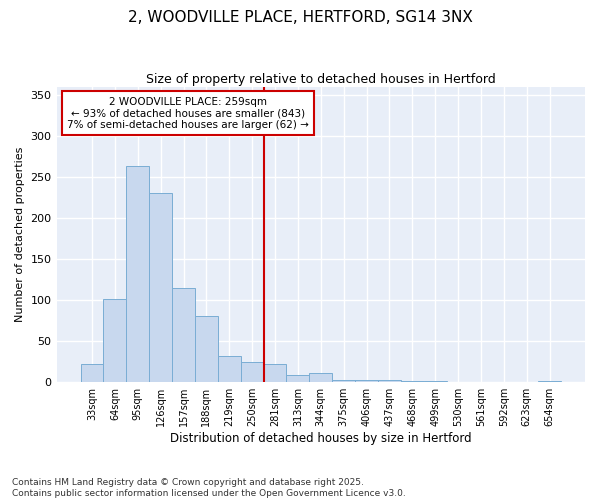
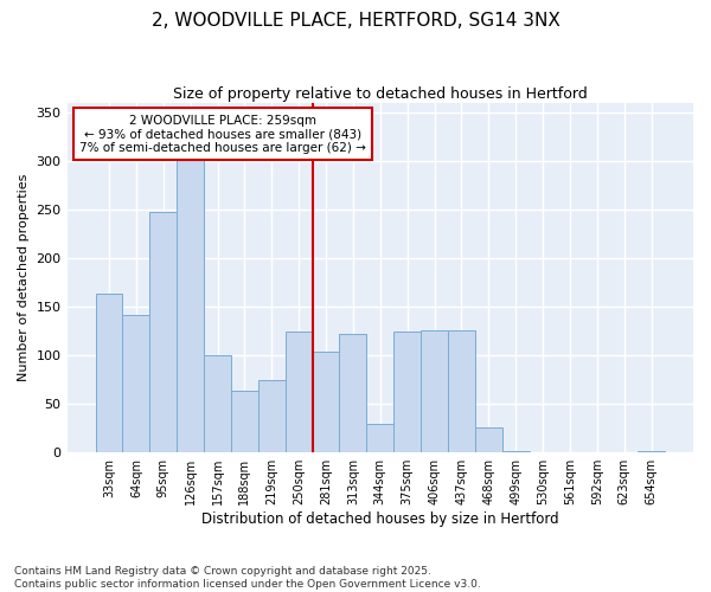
33sqm: 22 -> 164
64sqm: 101 -> 142
95sqm: 263 -> 248
126sqm: 231 -> 304
157sqm: 115 -> 100
188sqm: 81 -> 64
219sqm: 32 -> 74
250sqm: 25 -> 124
281sqm: 22 -> 104
313sqm: 9 -> 122
344sqm: 11 -> 30
375sqm: 3 -> 124
406sqm: 3 -> 126
437sqm: 3 -> 126
468sqm: 1 -> 26
